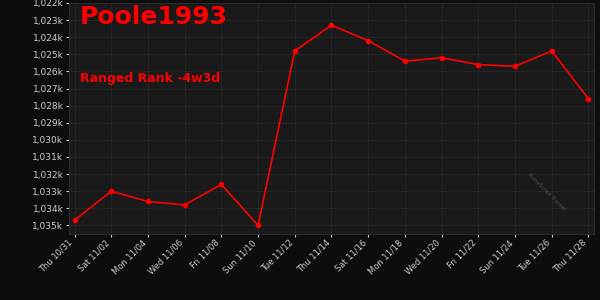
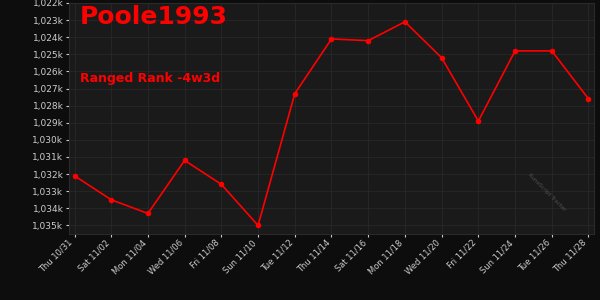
Thu 10/31: 1,034.7k -> 1,032.1k
Sat 11/02: 1,033.0k -> 1,033.5k
Mon 11/04: 1,033.6k -> 1,034.3k
Wed 11/06: 1,033.8k -> 1,031.2k
Tue 11/12: 1,024.8k -> 1,027.3k
Thu 11/14: 1,023.3k -> 1,024.1k
Mon 11/18: 1,025.4k -> 1,023.1k
Fri 11/22: 1,025.6k -> 1,028.9k
Sun 11/24: 1,025.7k -> 1,024.8k
